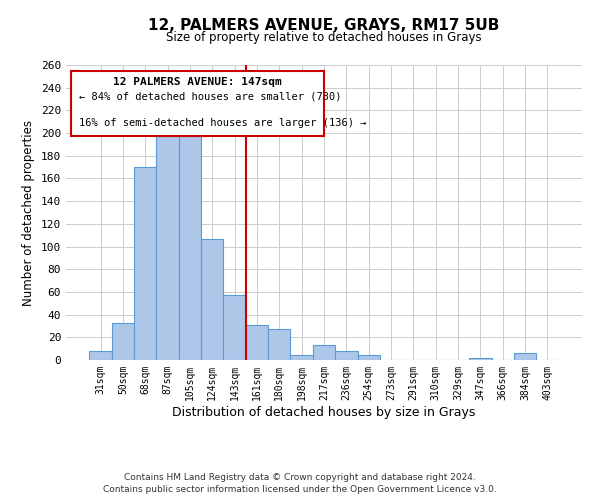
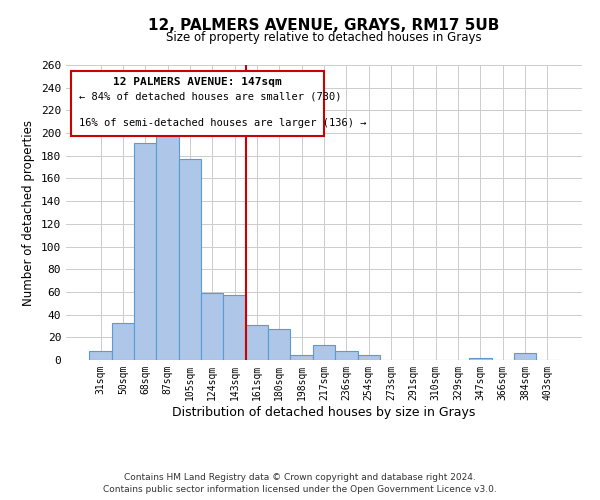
68sqm: 170 -> 191
105sqm: 197 -> 177
124sqm: 107 -> 59
